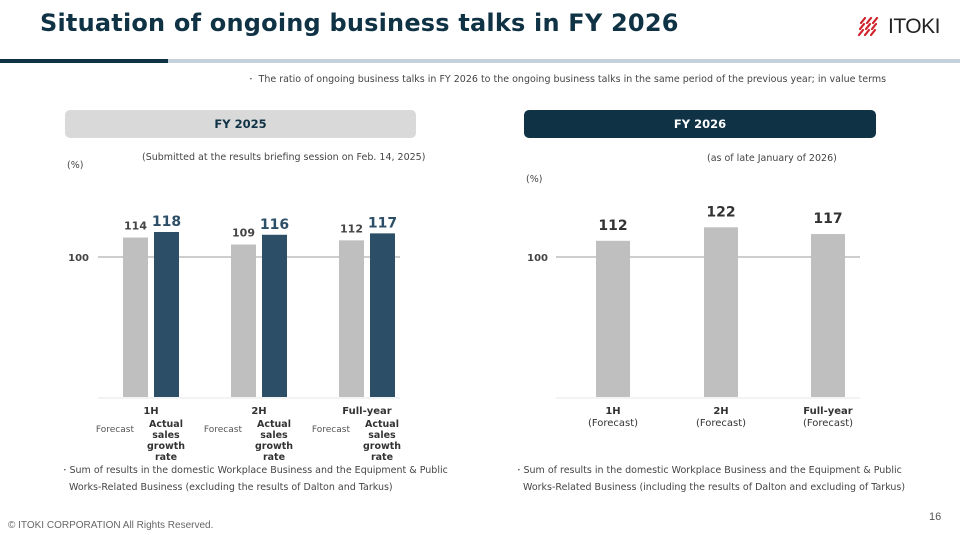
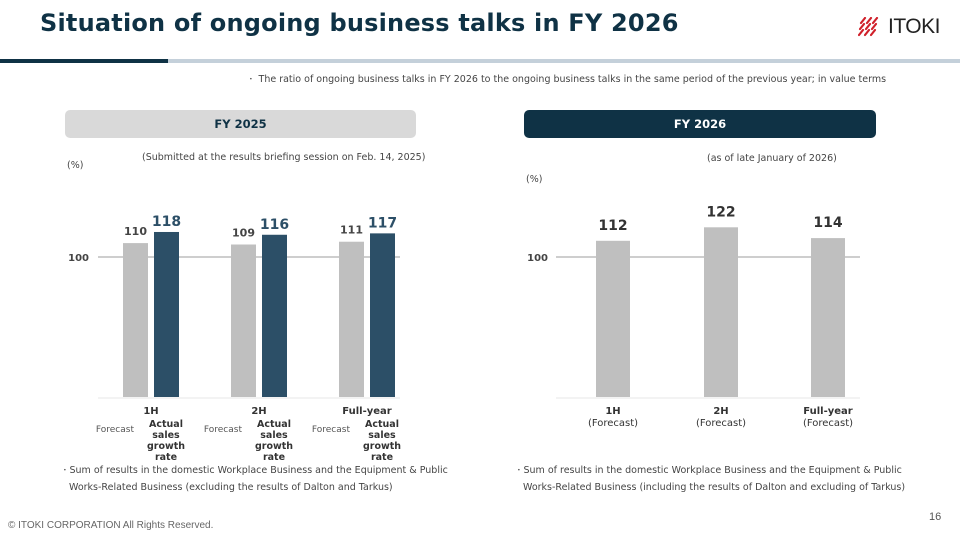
FY 2025/Forecast/1H: 114 -> 110
FY 2025/Forecast/Full-year: 112 -> 111
FY 2026/Full-year: 117 -> 114
